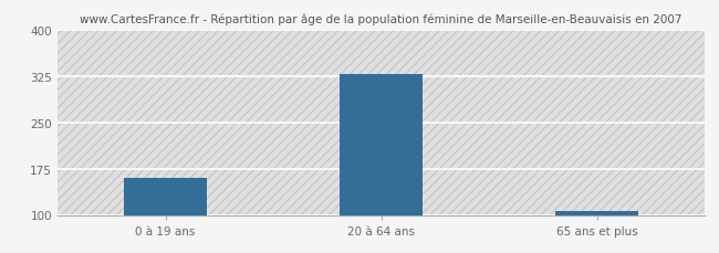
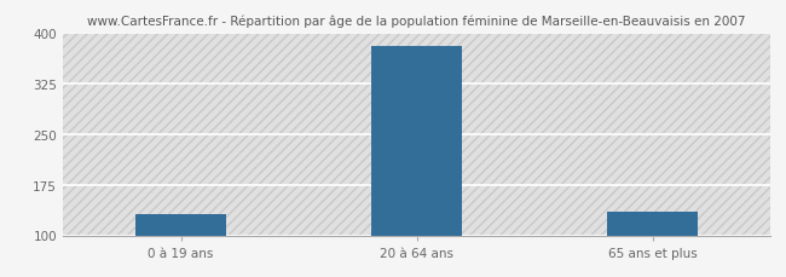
0 à 19 ans: 160 -> 132
20 à 64 ans: 328 -> 380
65 ans et plus: 107 -> 134
